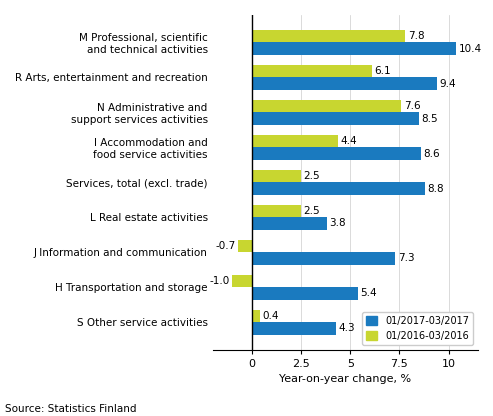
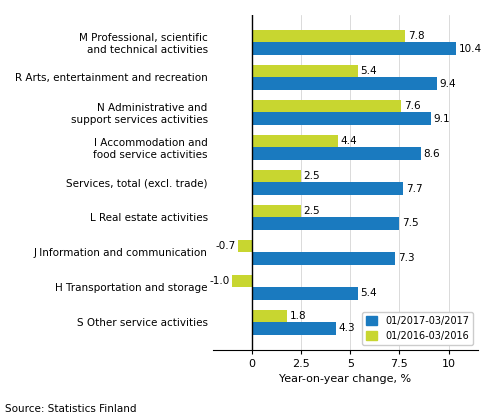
01/2016-03/2016/R Arts, entertainment and recreation: 6.1 -> 5.4
01/2017-03/2017/N Administrative and support services activities: 8.5 -> 9.1
01/2017-03/2017/Services, total (excl. trade): 8.8 -> 7.7
01/2017-03/2017/L Real estate activities: 3.8 -> 7.5
01/2016-03/2016/S Other service activities: 0.4 -> 1.8
